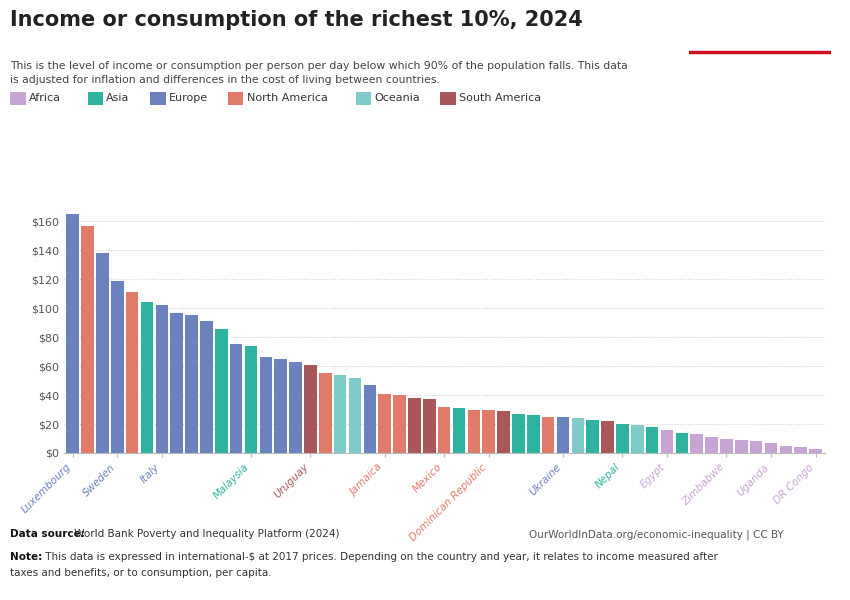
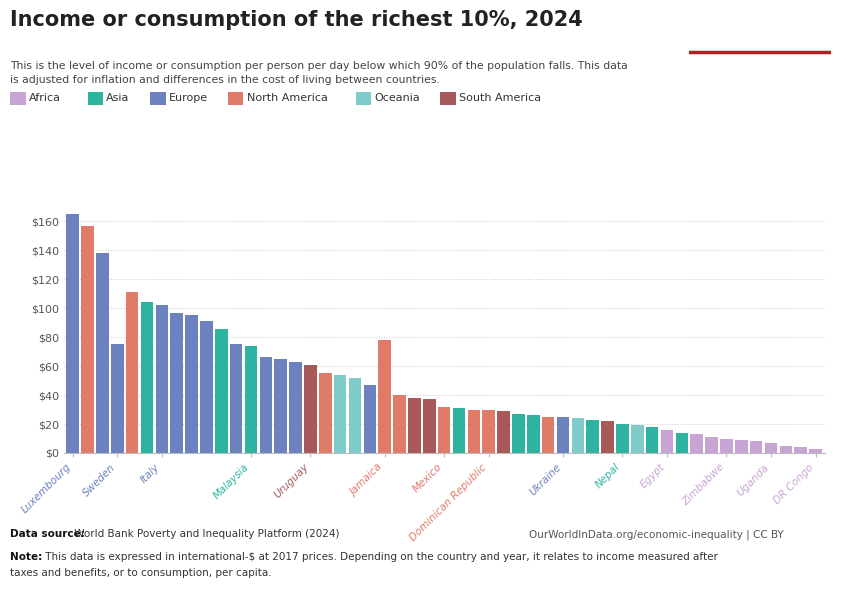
Sweden: $119 -> $75
Jamaica: $41 -> $78
